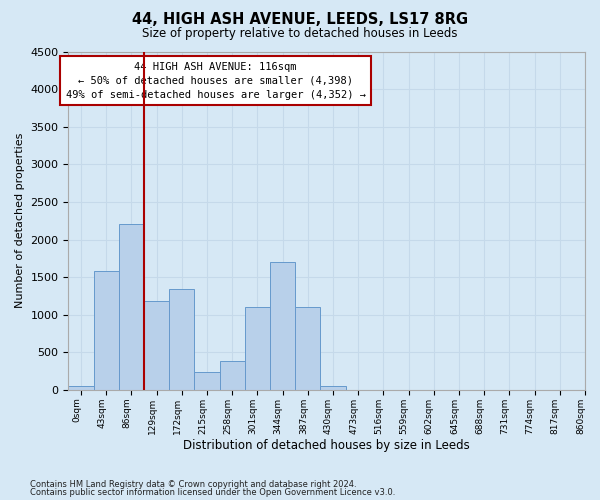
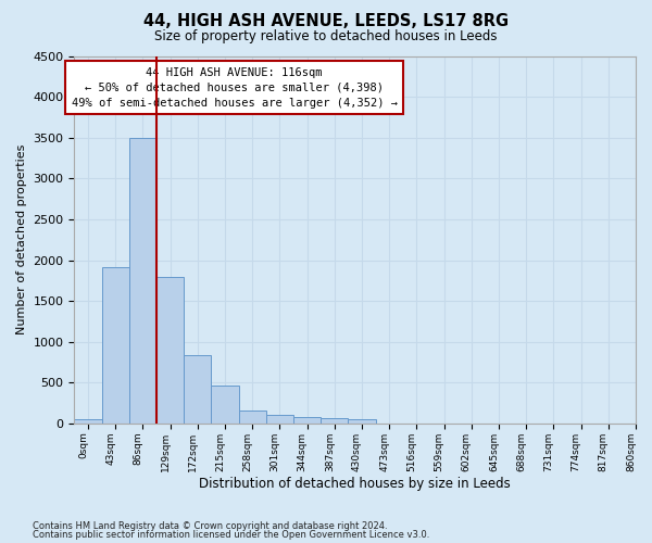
43sqm: 1580 -> 1920
86sqm: 2200 -> 3500
129sqm: 1180 -> 1790
172sqm: 1340 -> 840
215sqm: 240 -> 460
258sqm: 380 -> 160
301sqm: 1100 -> 100
344sqm: 1700 -> 80
387sqm: 1100 -> 60
